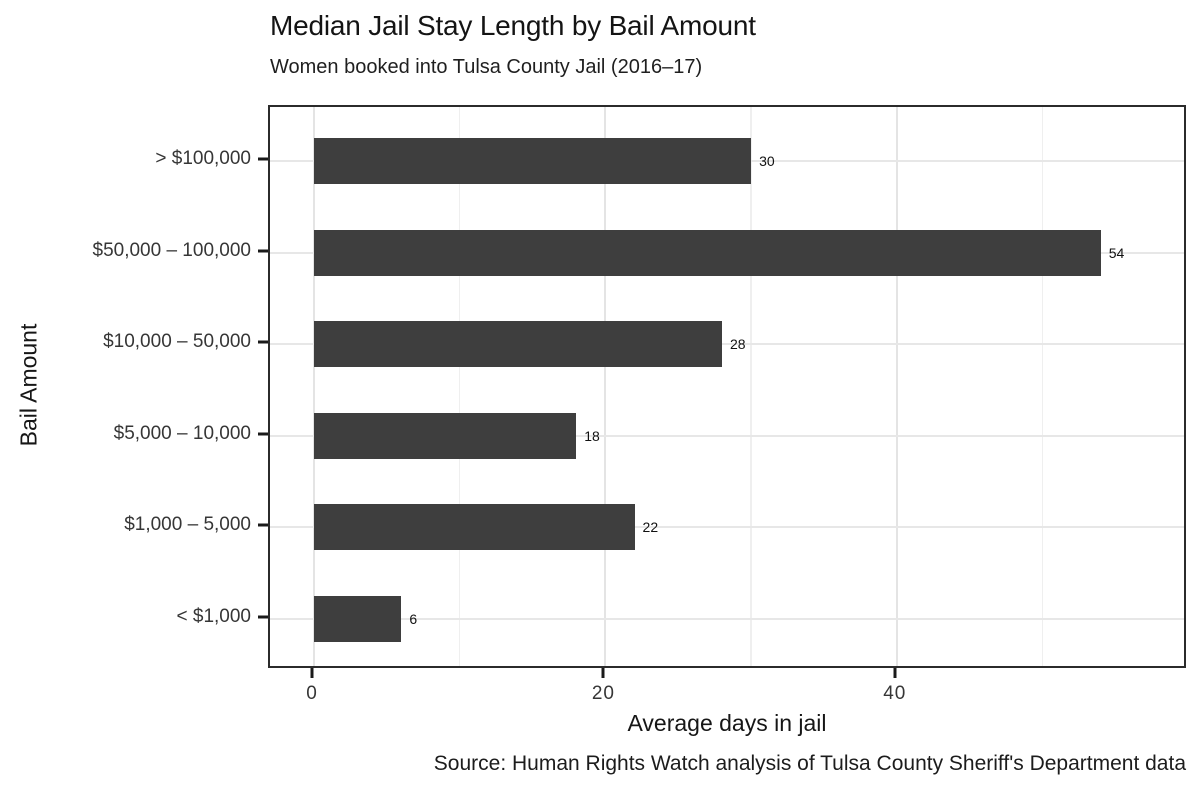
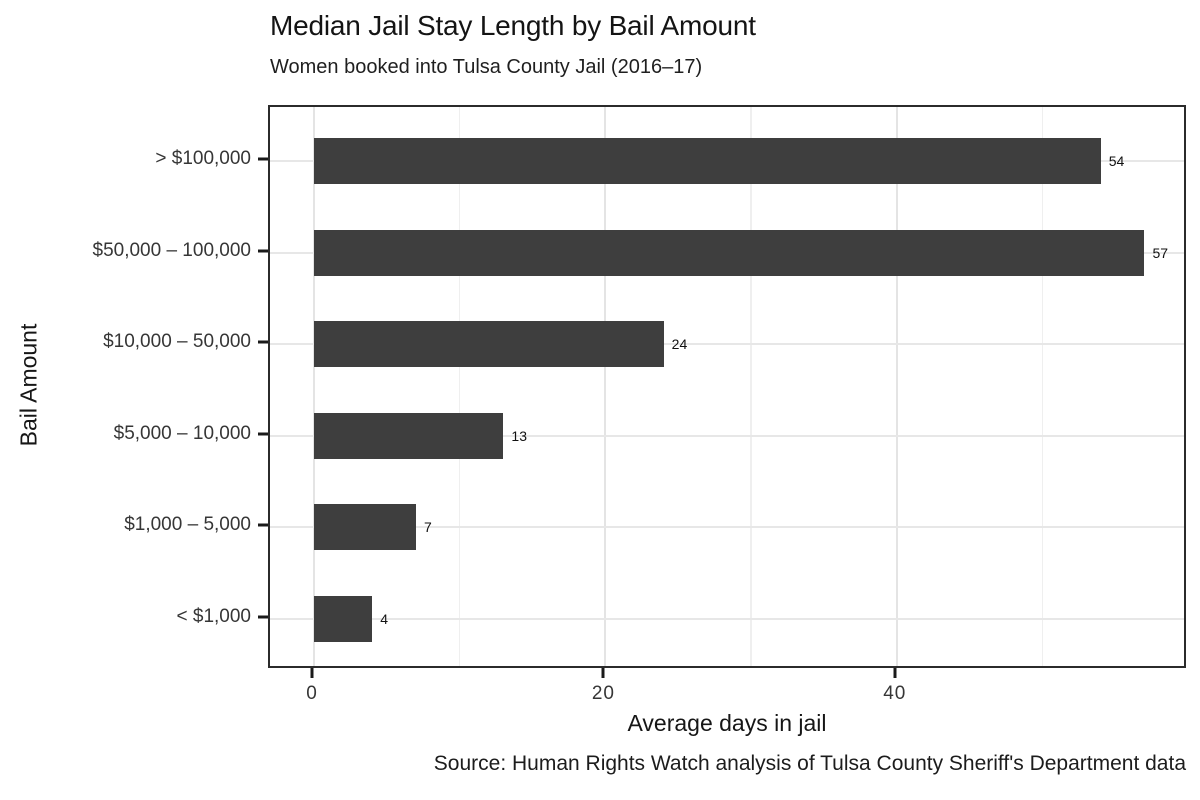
> $100,000: 30 -> 54
$50,000 – 100,000: 54 -> 57
$10,000 – 50,000: 28 -> 24
$5,000 – 10,000: 18 -> 13
$1,000 – 5,000: 22 -> 7
< $1,000: 6 -> 4
